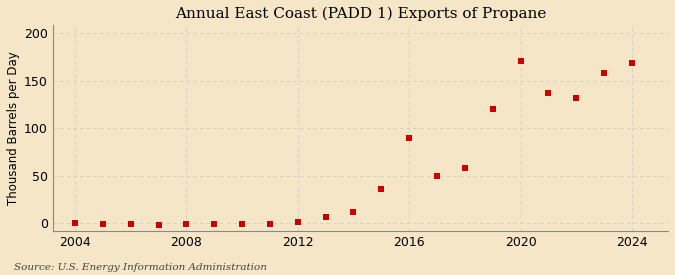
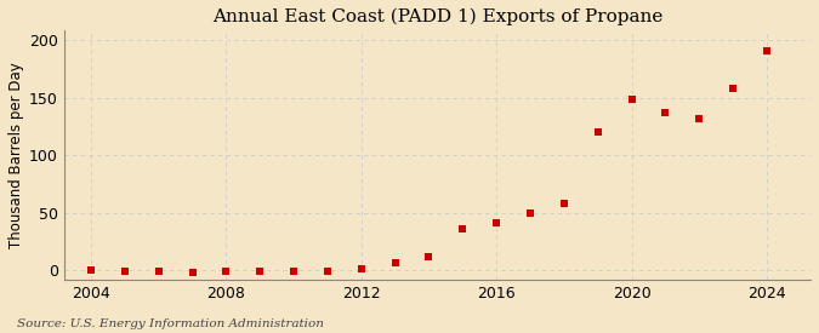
2016: 90 -> 41
2020: 170 -> 148
2024: 168 -> 190
